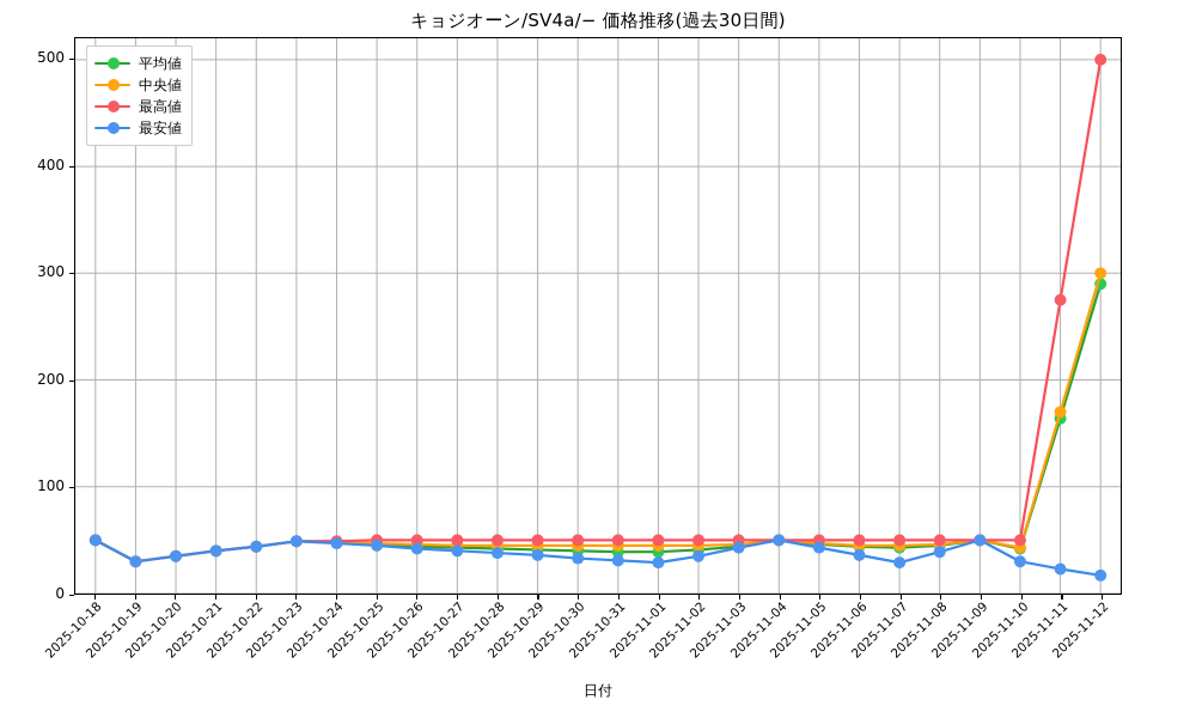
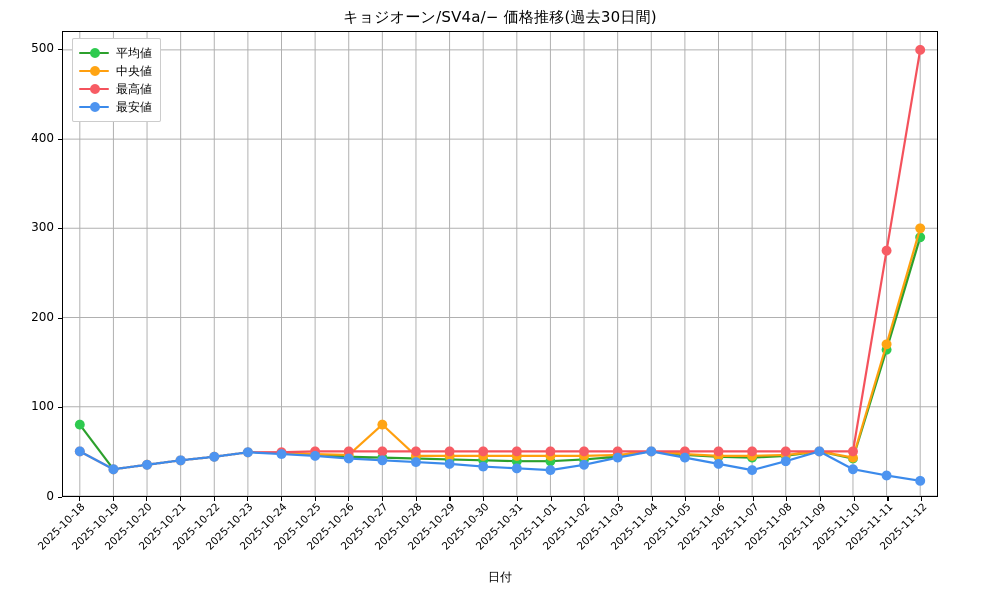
平均値/2025-10-18: 50 -> 80
中央値/2025-10-27: 40 -> 80
